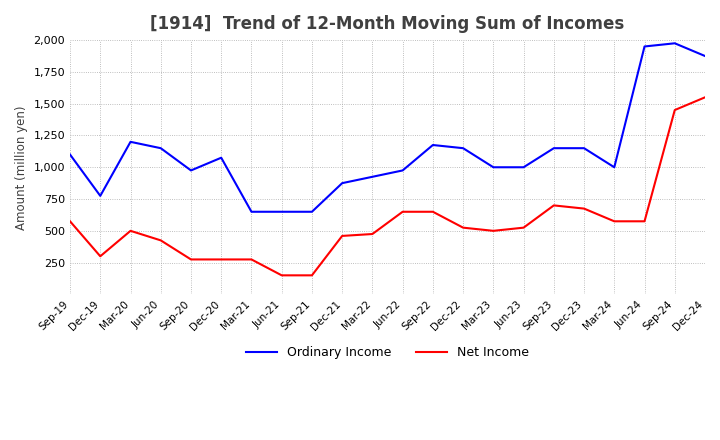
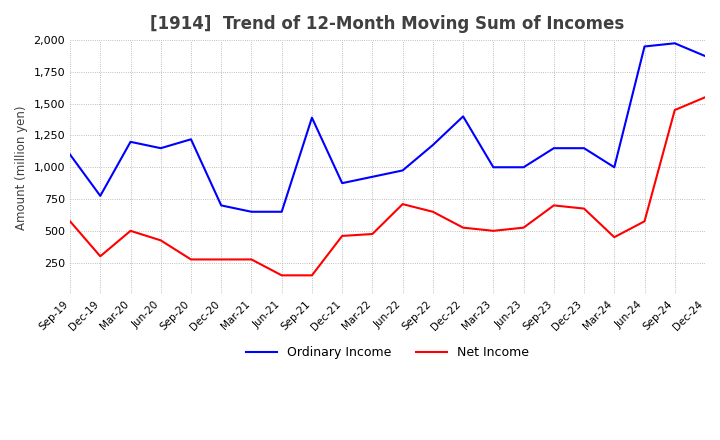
Ordinary Income/Sep-20: 980 -> 1,220
Ordinary Income/Dec-20: 1,080 -> 700
Ordinary Income/Sep-21: 650 -> 1,390
Net Income/Jun-22: 650 -> 710
Ordinary Income/Dec-22: 1,150 -> 1,400
Net Income/Mar-24: 580 -> 450
